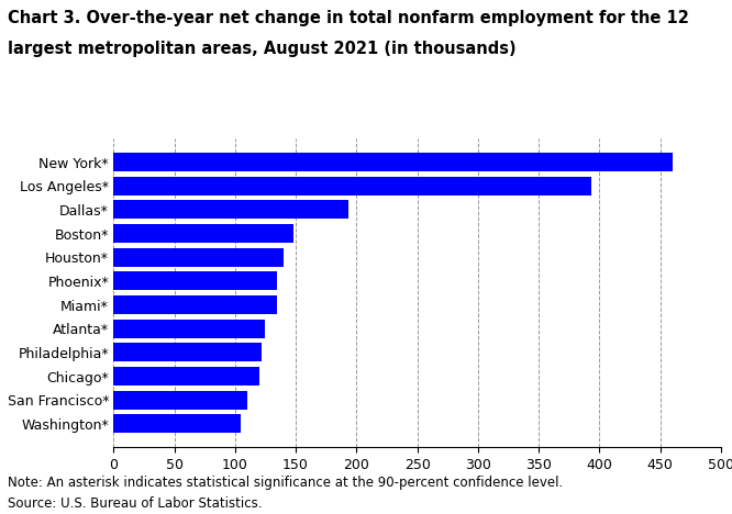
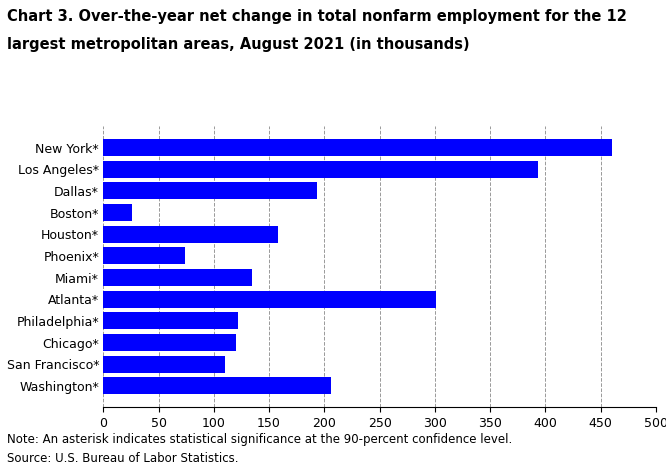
Boston*: 148 -> 26
Houston*: 140 -> 158
Phoenix*: 135 -> 74
Atlanta*: 125 -> 301
Washington*: 105 -> 206
